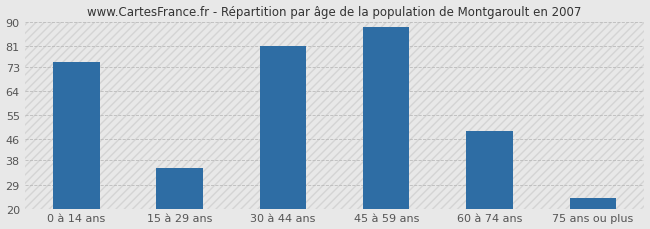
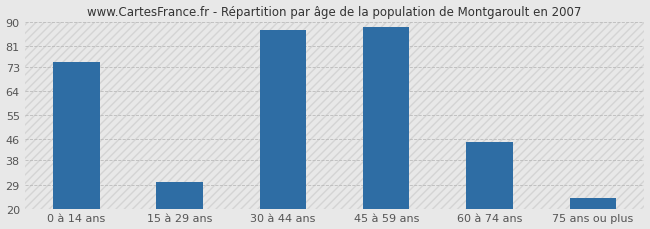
15 à 29 ans: 35 -> 30
30 à 44 ans: 81 -> 87
60 à 74 ans: 49 -> 45
